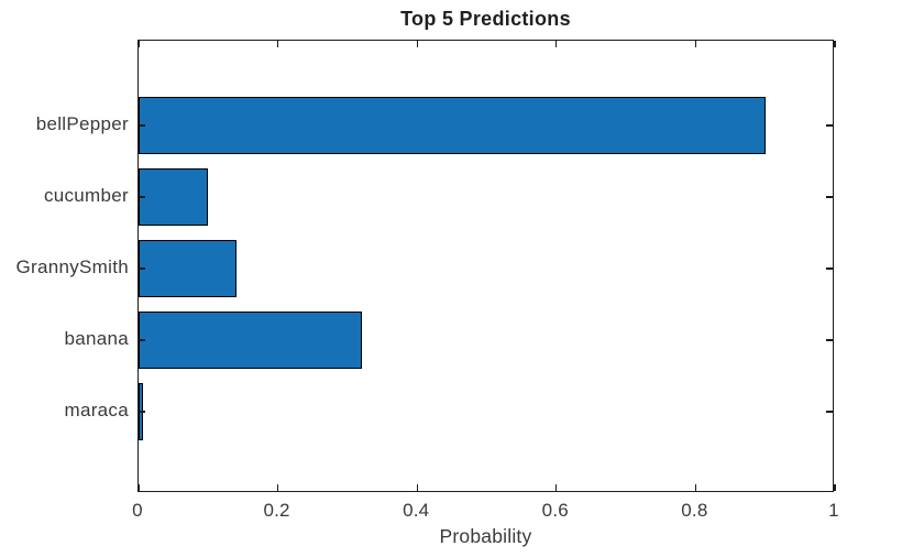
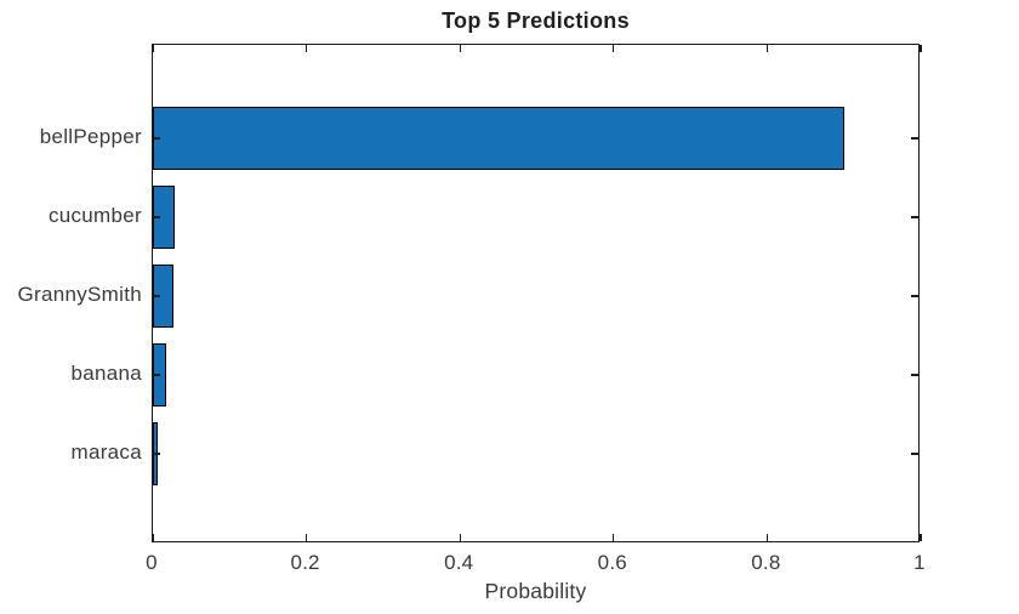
cucumber: 0.10 -> 0.03
GrannySmith: 0.14 -> 0.03
banana: 0.32 -> 0.02
